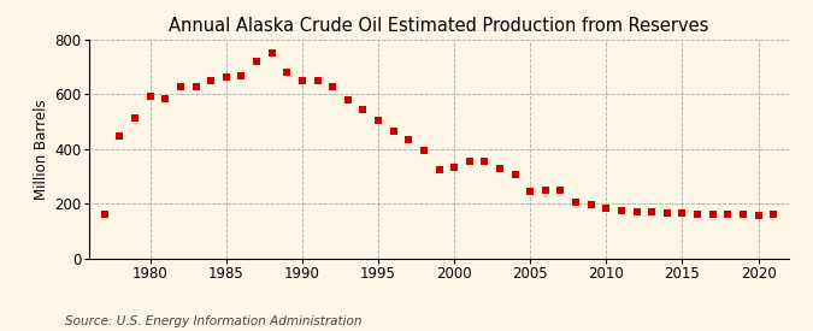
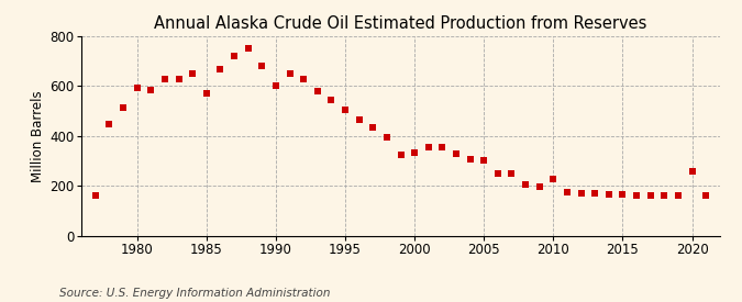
1985: 663 -> 570
1990: 649 -> 600
2005: 244 -> 300
2010: 182 -> 225
2020: 155 -> 260
